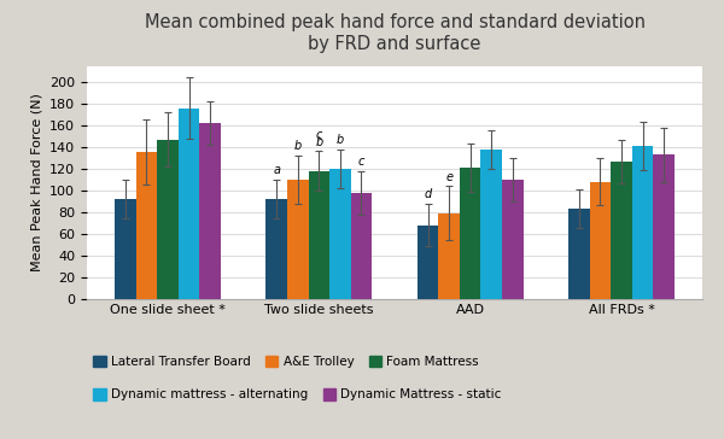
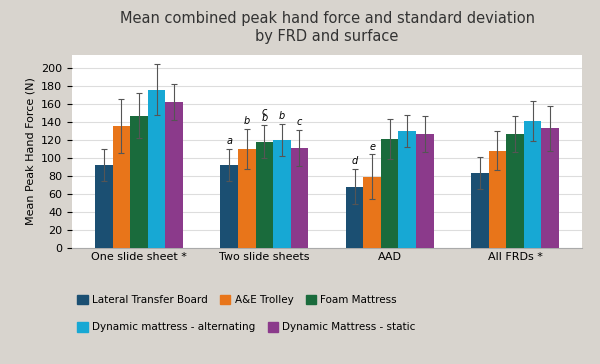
Dynamic Mattress - static/Two slide sheets: 98 -> 111
Dynamic mattress - alternating/AAD: 138 -> 130
Dynamic Mattress - static/AAD: 110 -> 127
